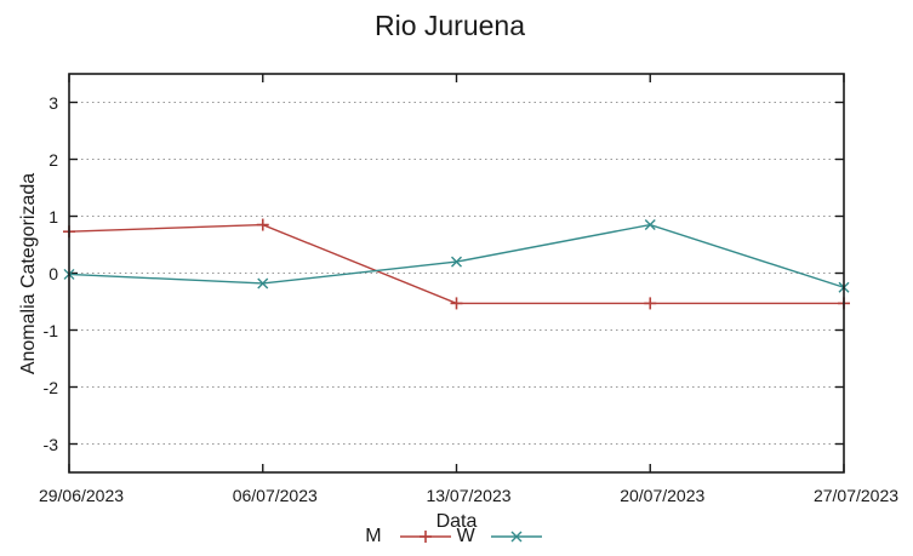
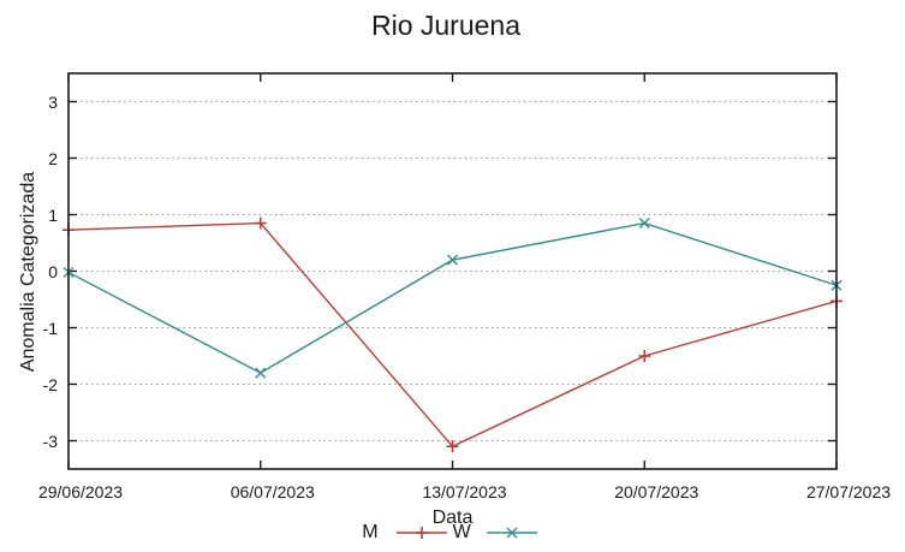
W/06/07/2023: -0.2 -> -1.8
M/13/07/2023: -0.5 -> -3.1
M/20/07/2023: -0.5 -> -1.5
